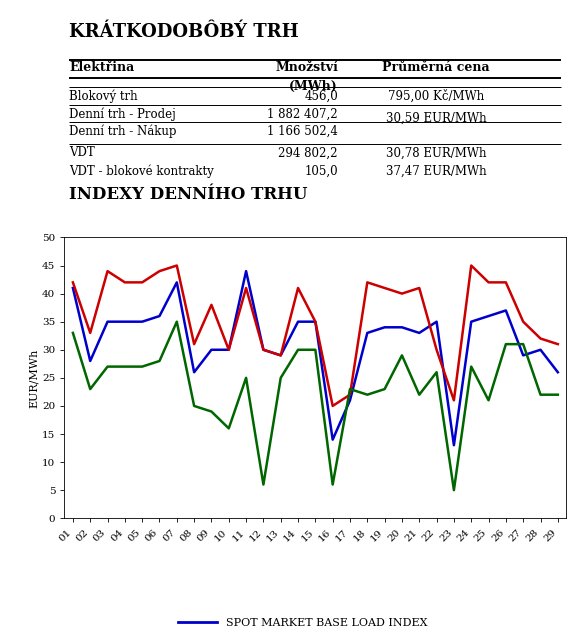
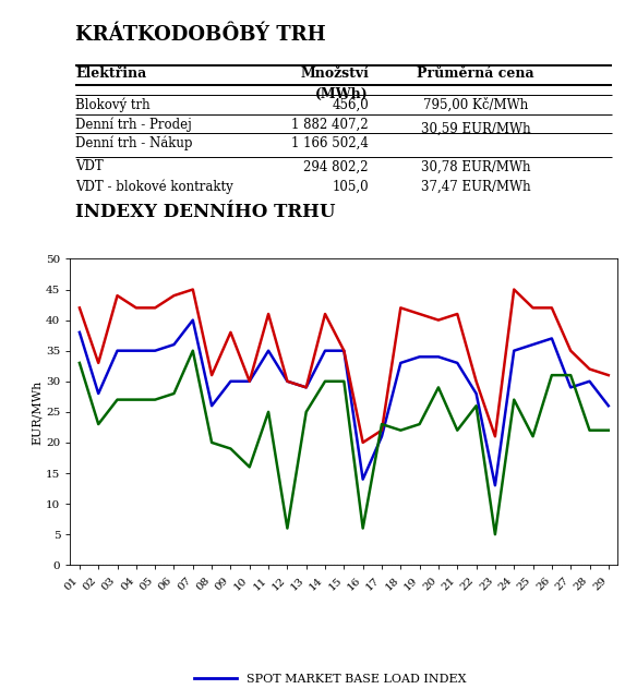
SPOT MARKET BASE LOAD INDEX/01: 41 -> 38
SPOT MARKET BASE LOAD INDEX/07: 42 -> 40
SPOT MARKET BASE LOAD INDEX/11: 44 -> 35
SPOT MARKET BASE LOAD INDEX/22: 35 -> 28
